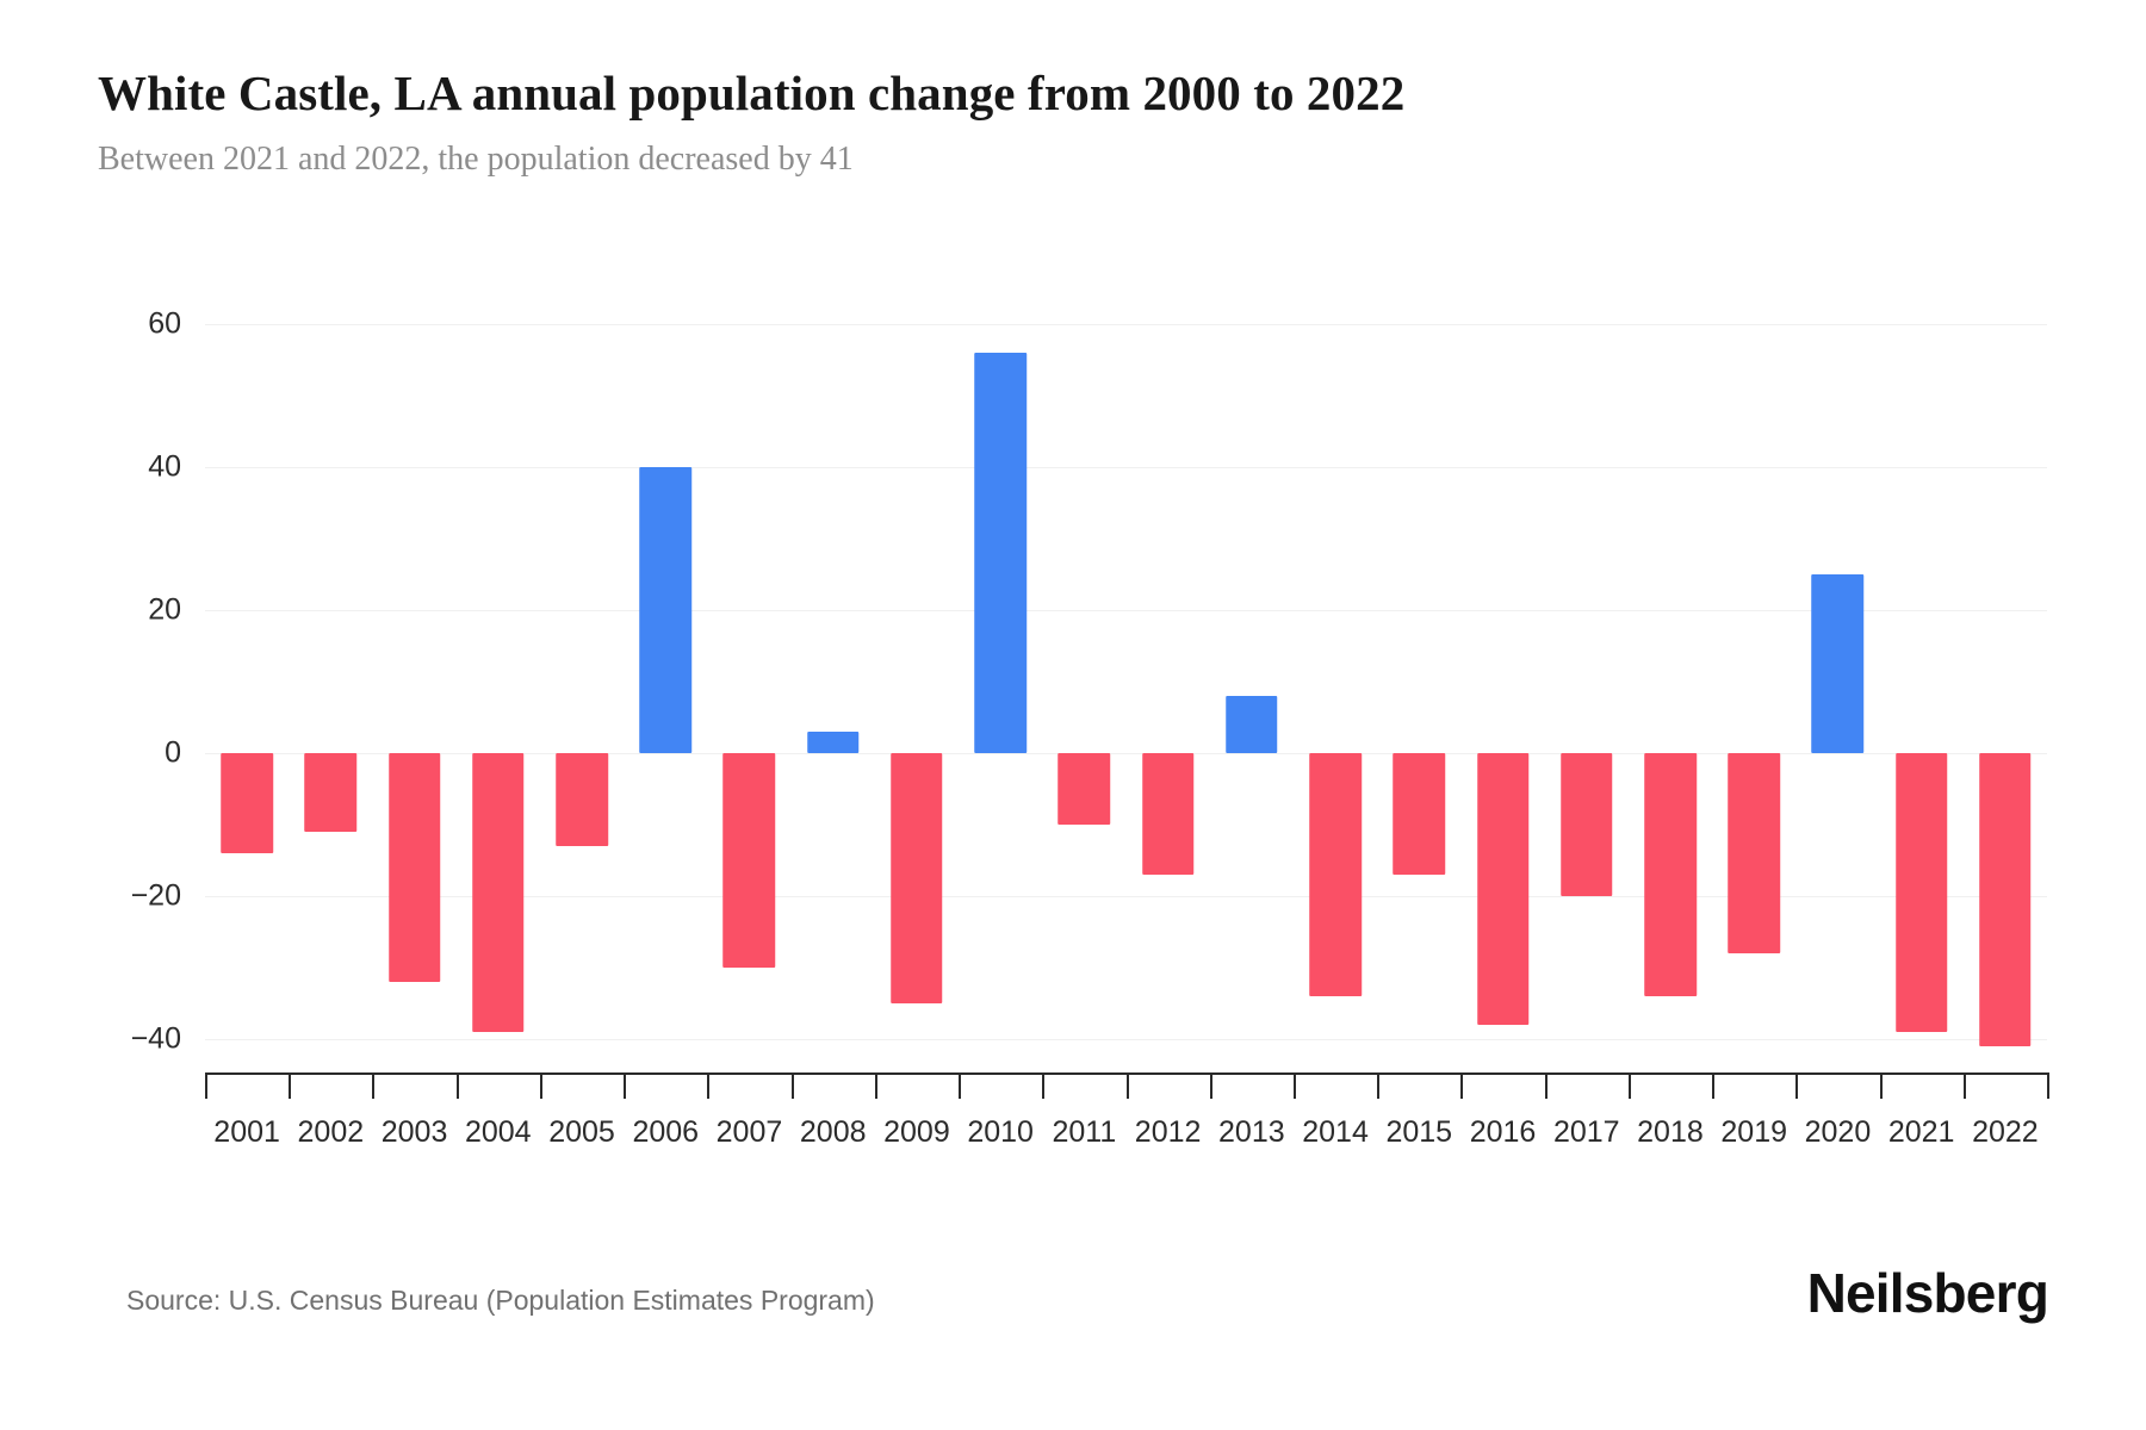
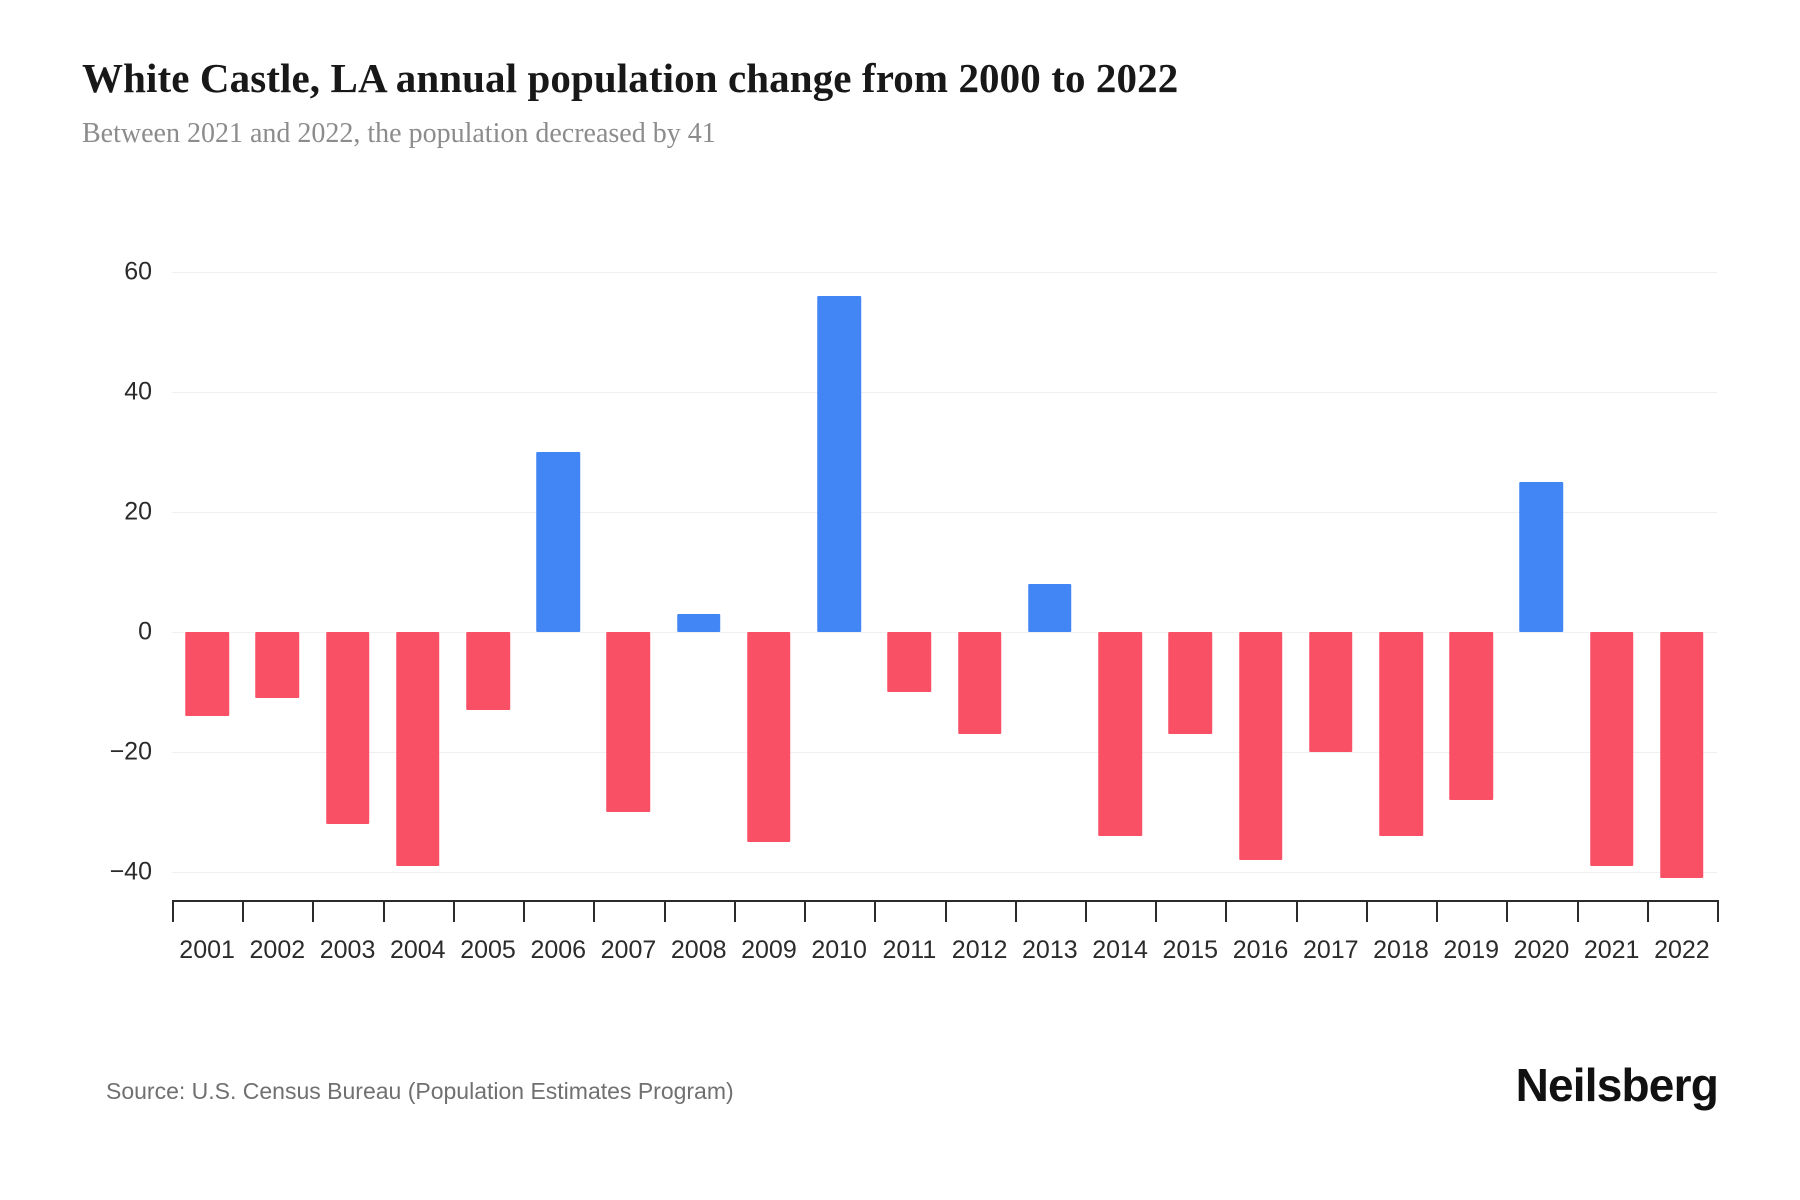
2006: 40 -> 30
